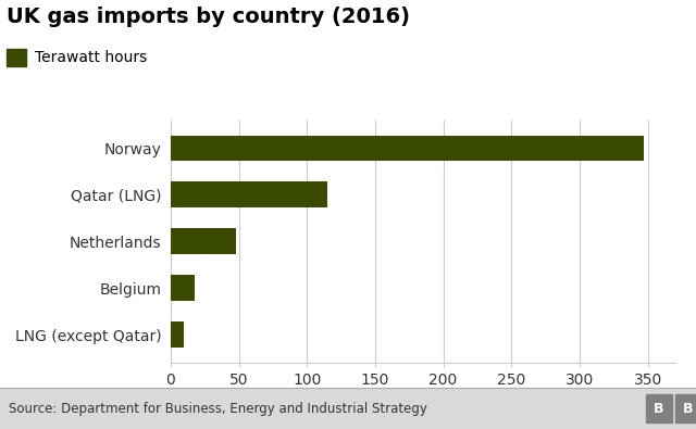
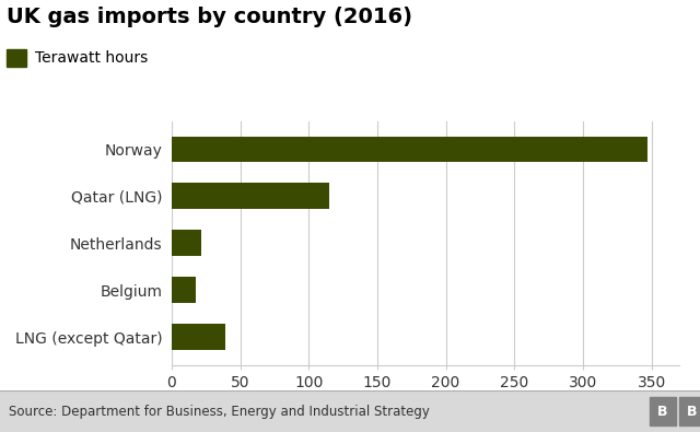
Netherlands: 48 -> 22
LNG (except Qatar): 10 -> 39
